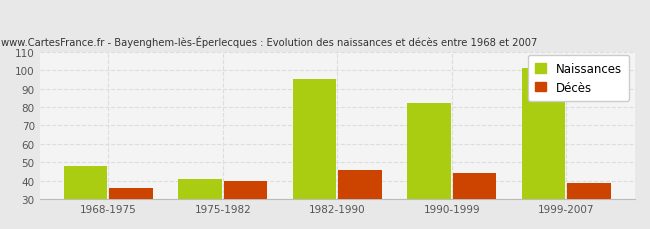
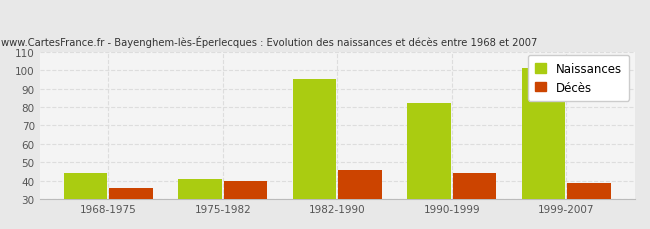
Naissances/1968-1975: 48 -> 44
